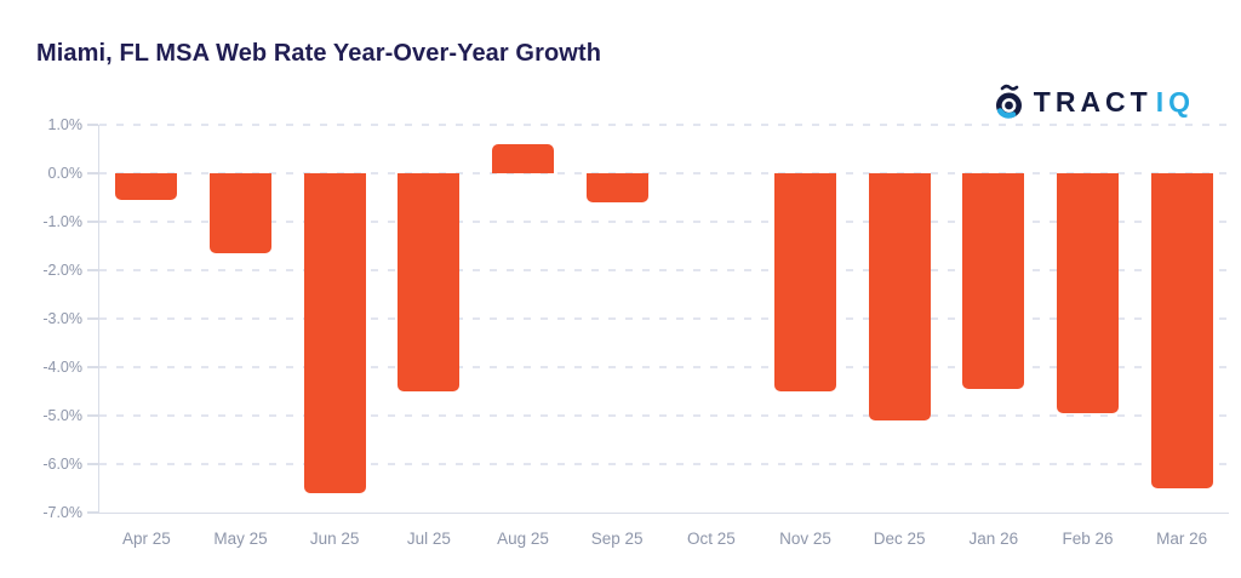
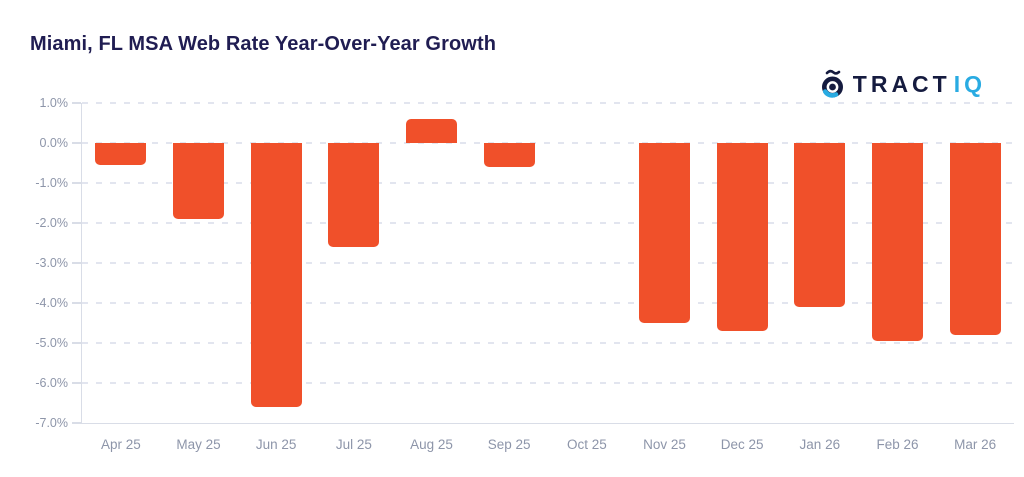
May 25: -1.6% -> -1.9%
Jul 25: -4.5% -> -2.6%
Dec 25: -5.1% -> -4.7%
Jan 26: -4.5% -> -4.1%
Mar 26: -6.5% -> -4.8%
